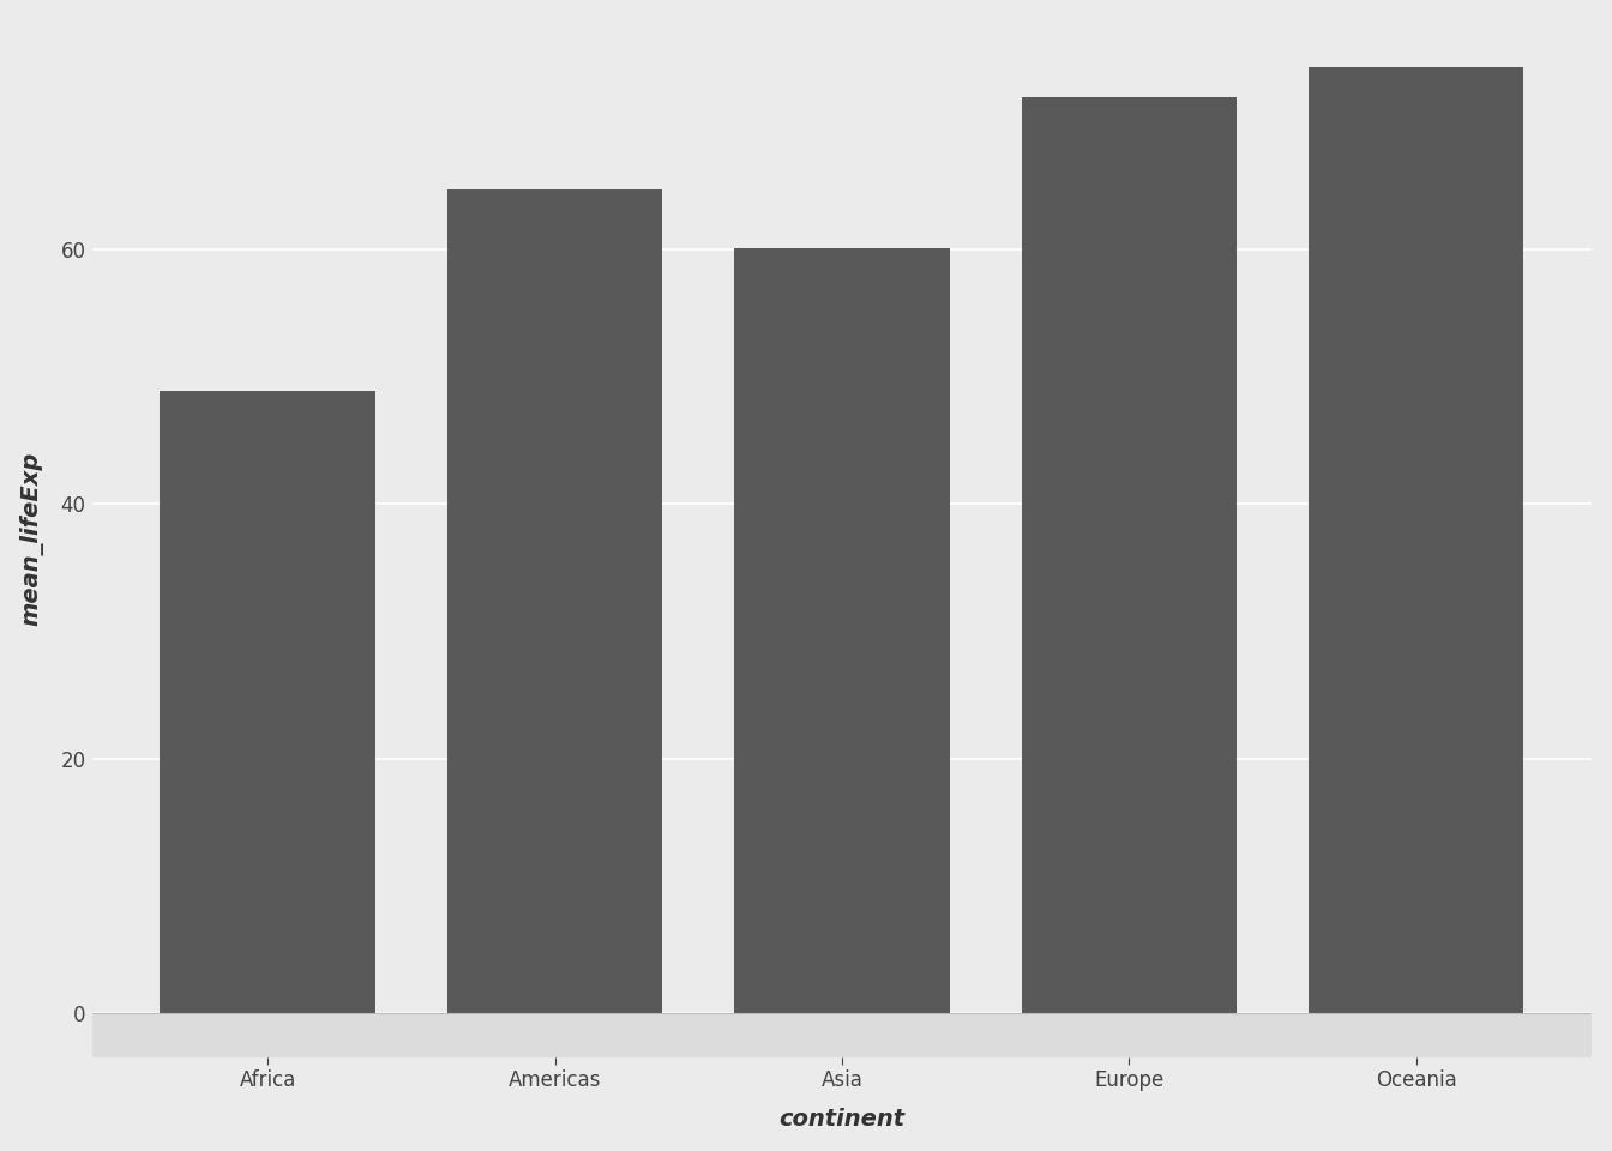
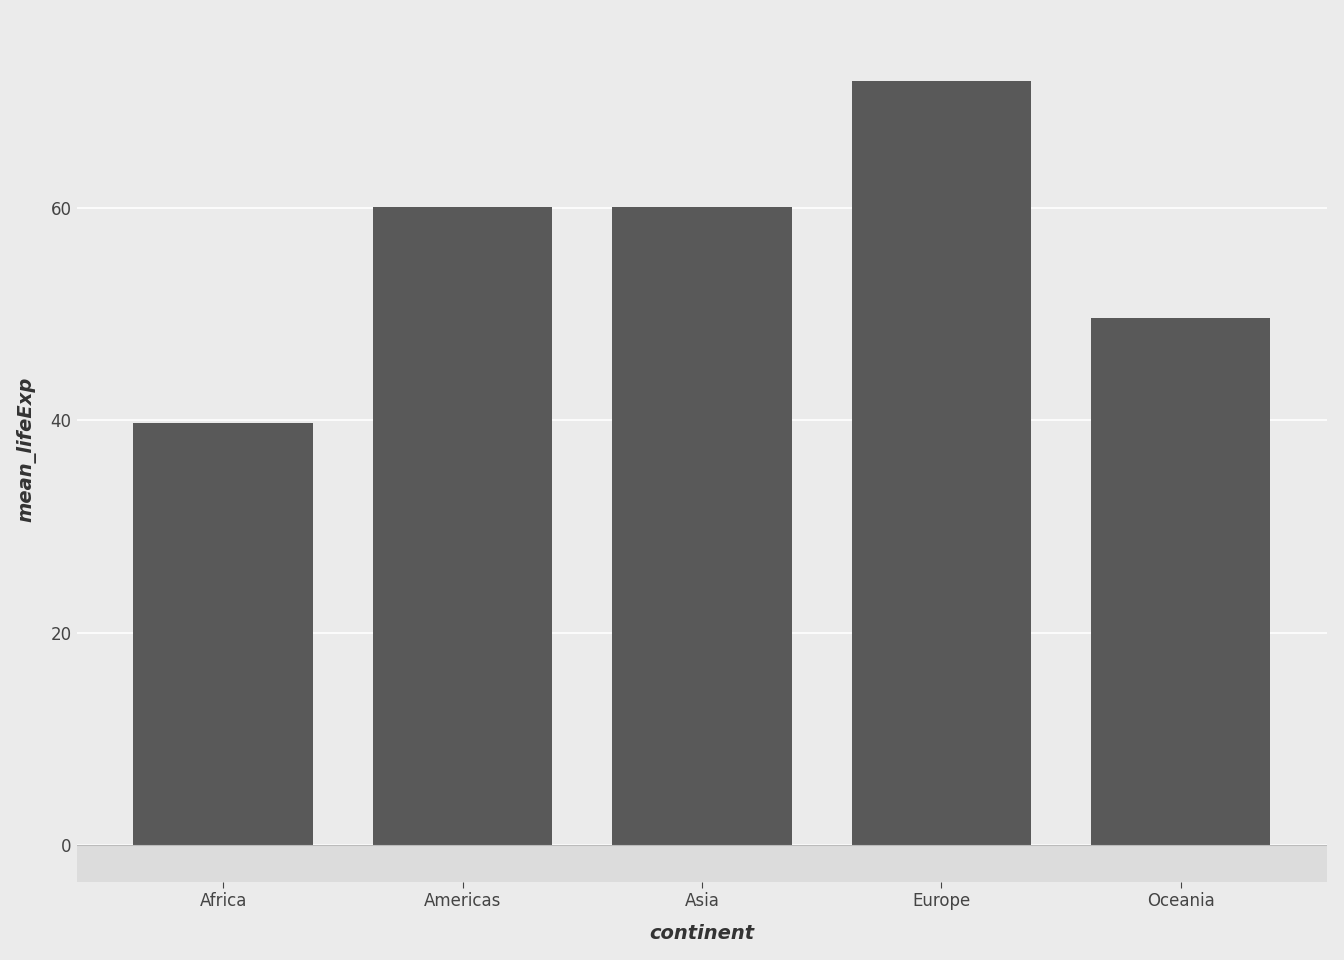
Africa: 48.9 -> 39.7
Americas: 64.7 -> 60.1
Oceania: 74.3 -> 49.6
